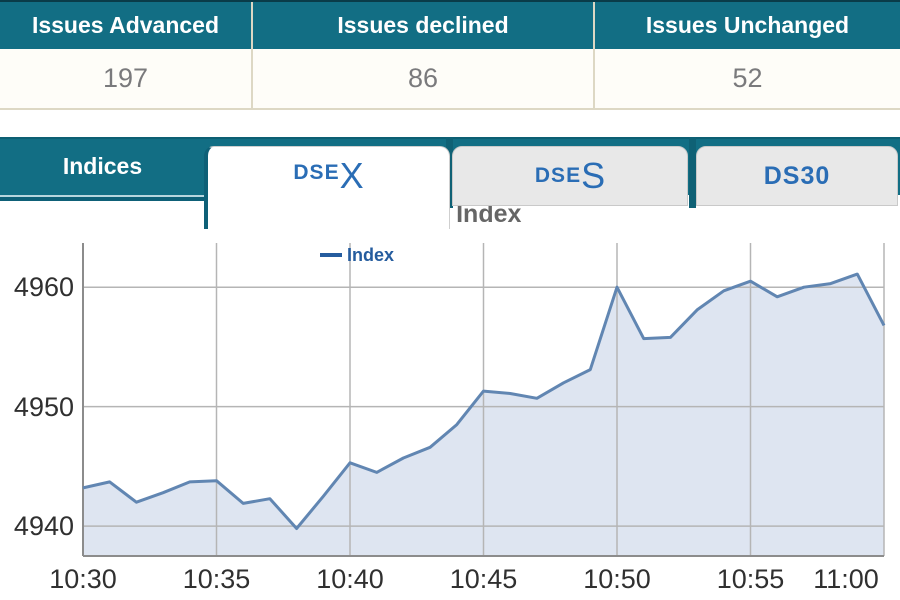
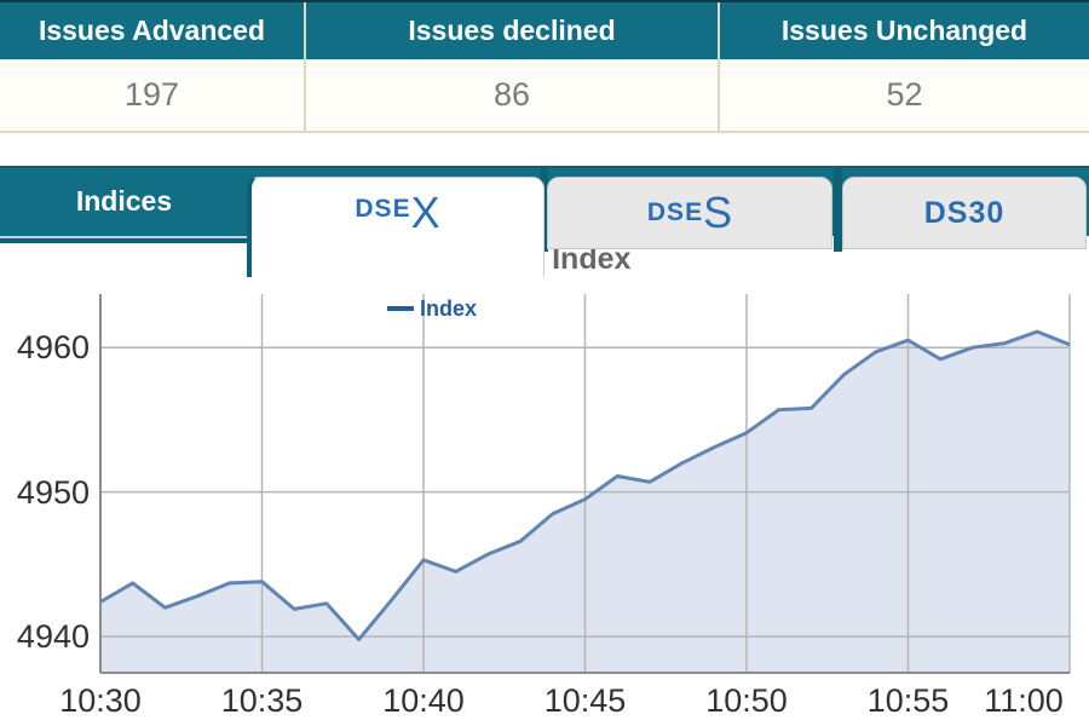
10:30: 4943.2 -> 4942.4
10:45: 4951.3 -> 4949.5
10:50: 4960.0 -> 4954.1
11:00: 4956.8 -> 4960.2
